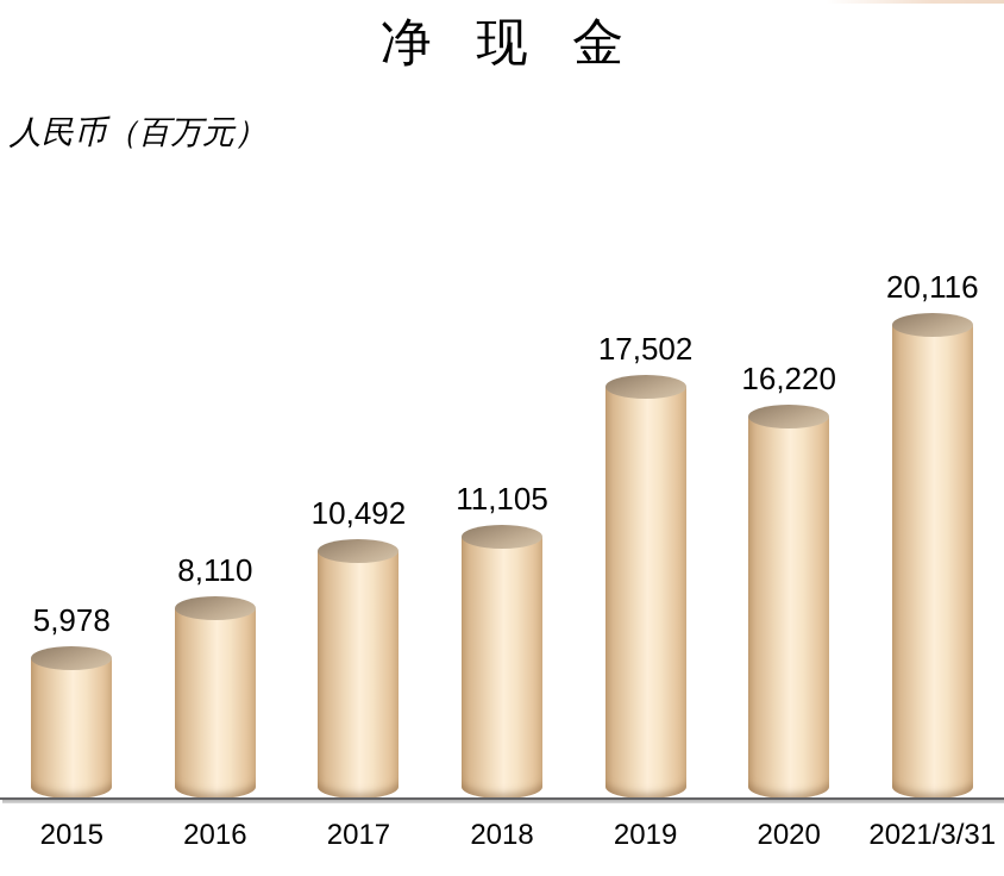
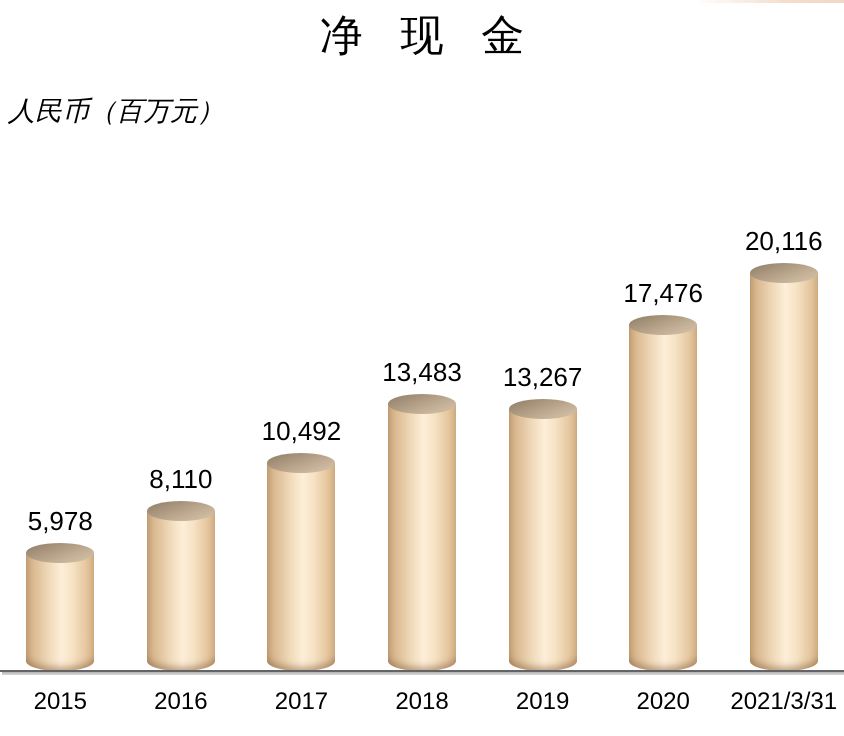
2018: 11,105 -> 13,483
2019: 17,502 -> 13,267
2020: 16,220 -> 17,476
